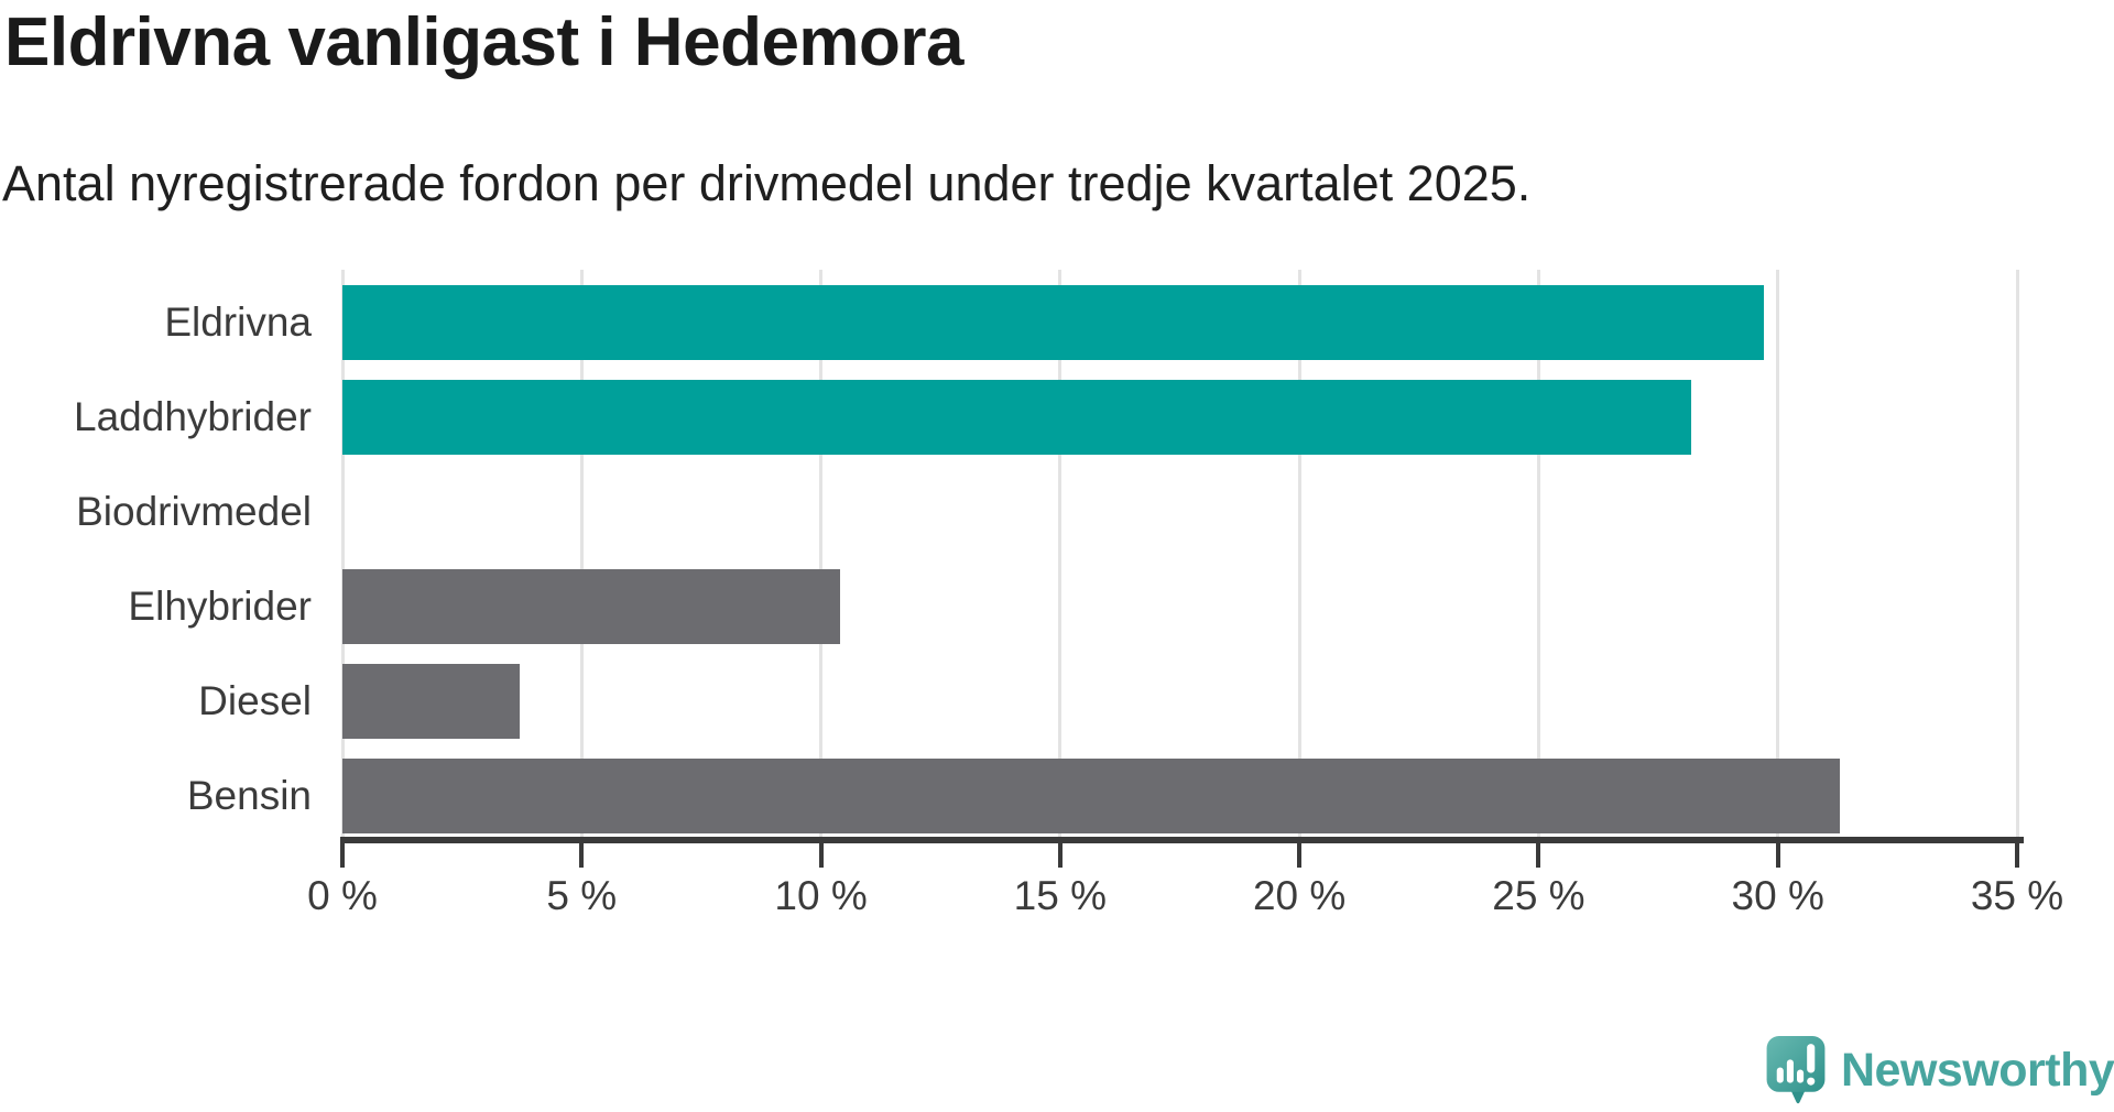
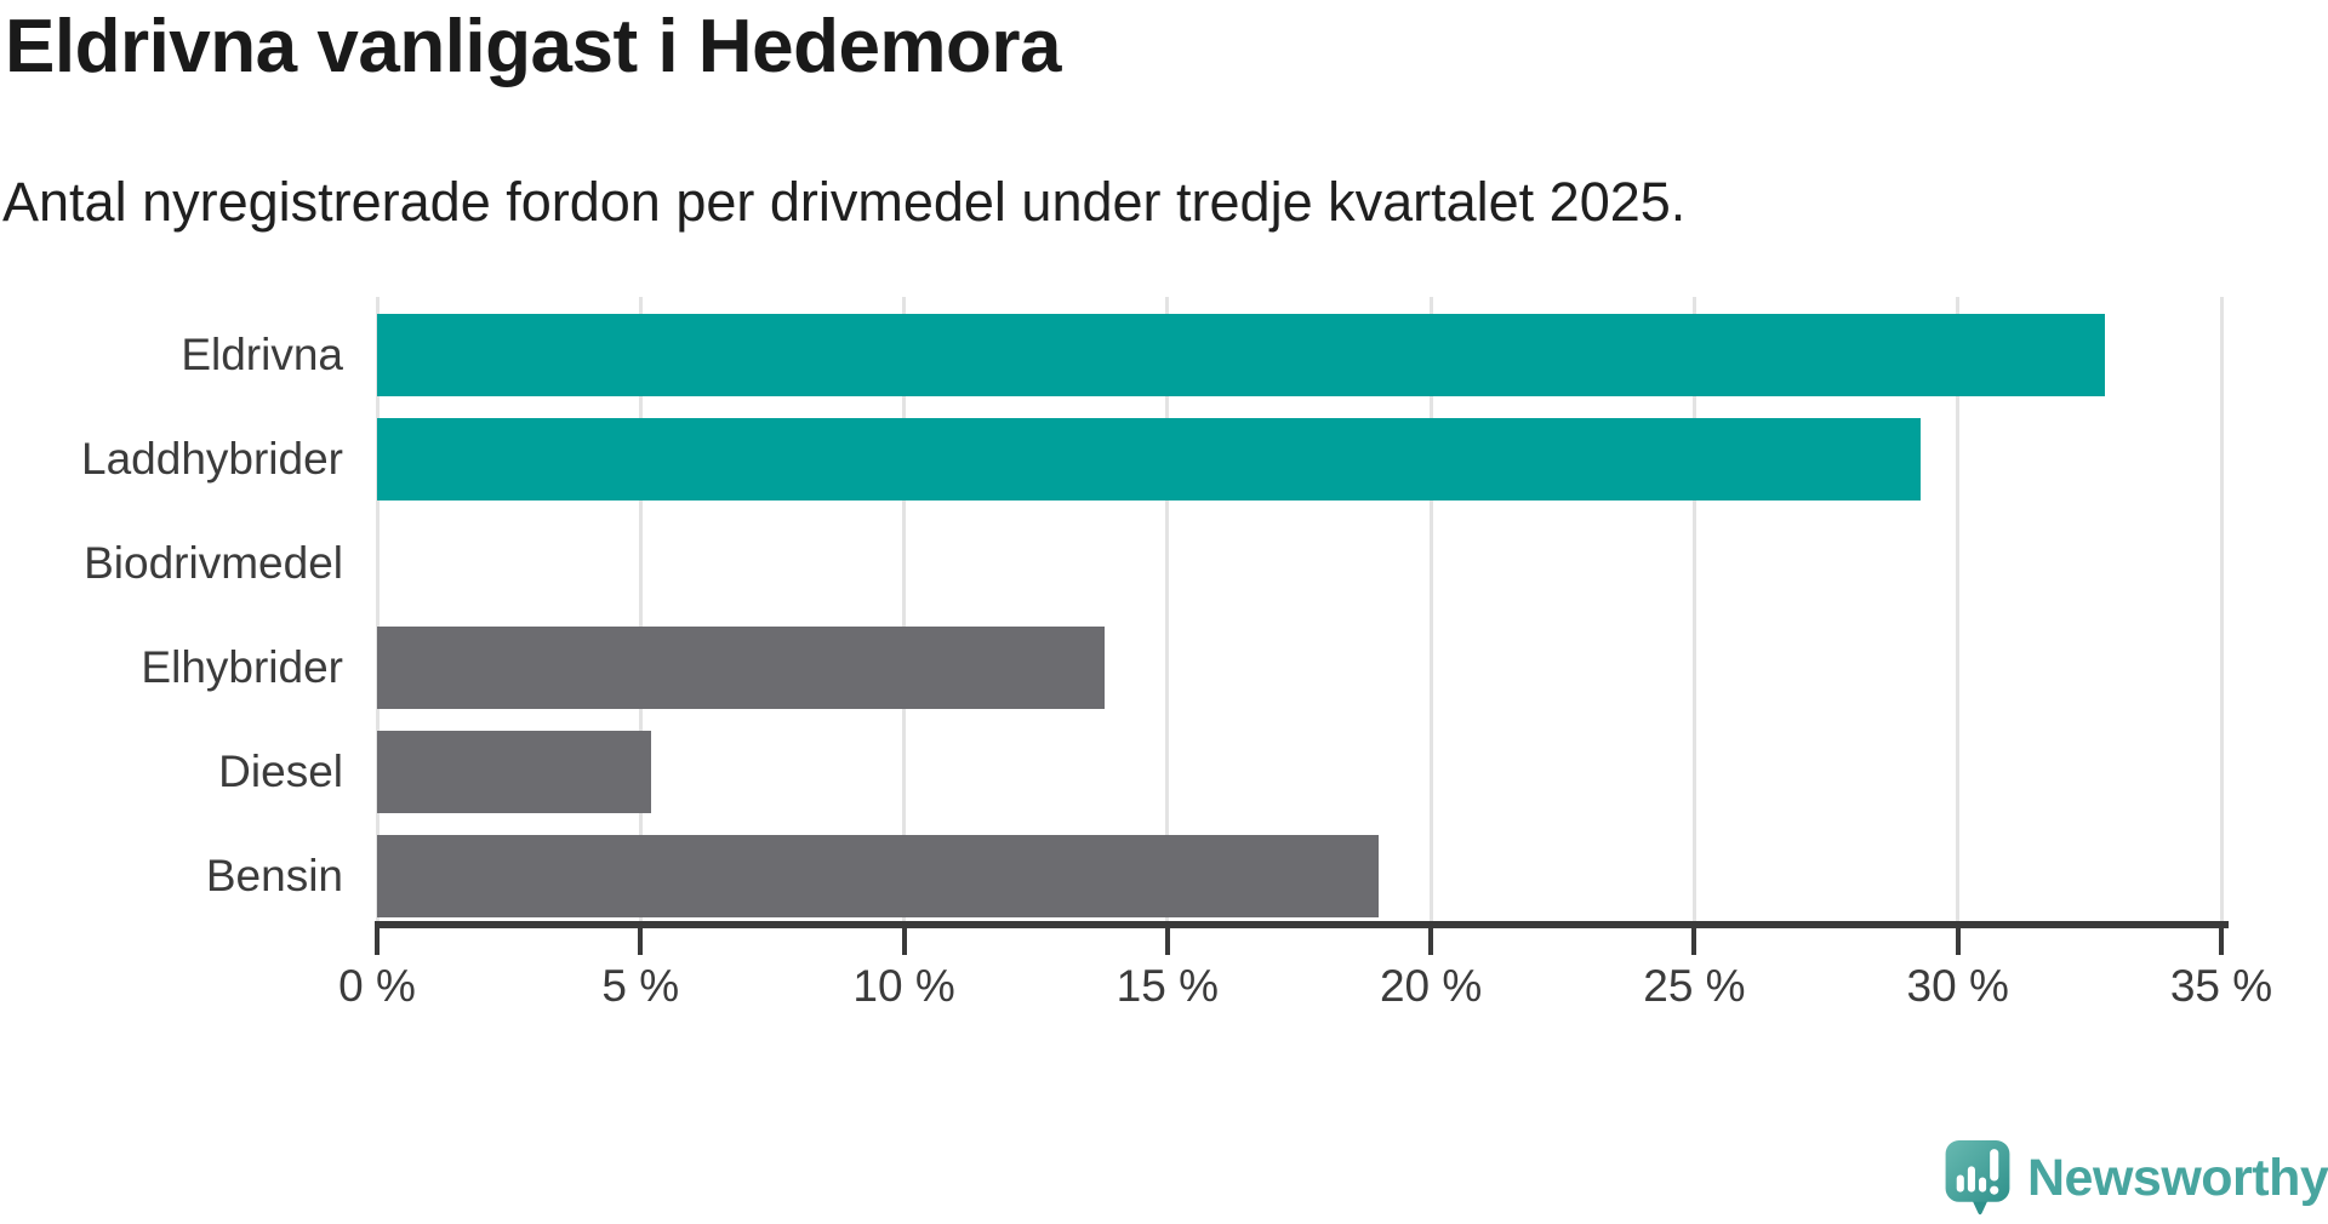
Eldrivna: 29.7% -> 32.8%
Laddhybrider: 28.2% -> 29.3%
Elhybrider: 10.4% -> 13.8%
Diesel: 3.7% -> 5.2%
Bensin: 31.3% -> 19.0%
